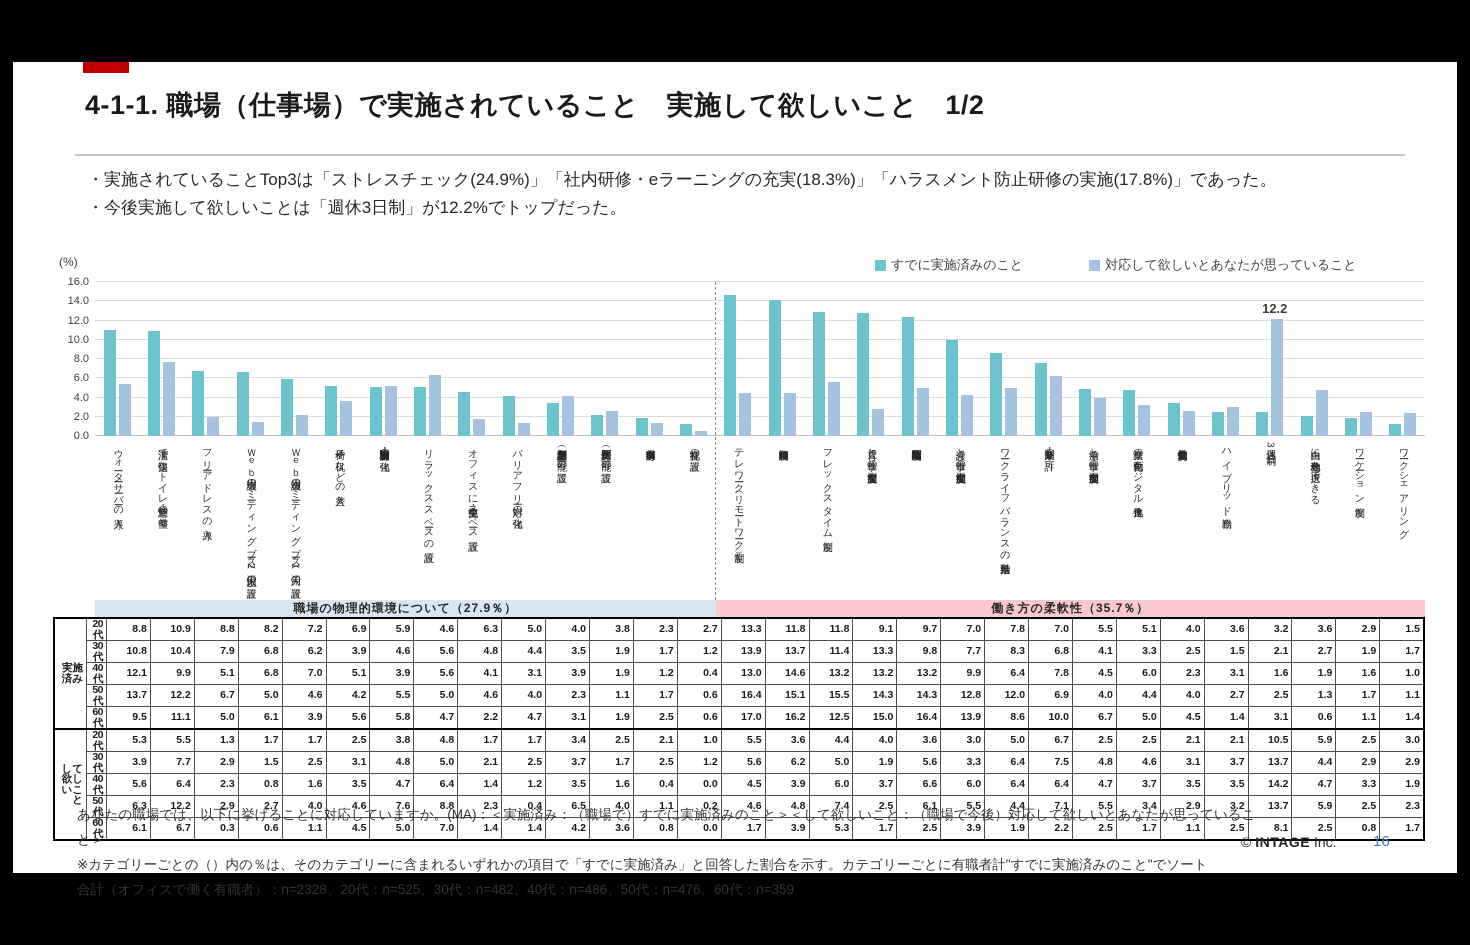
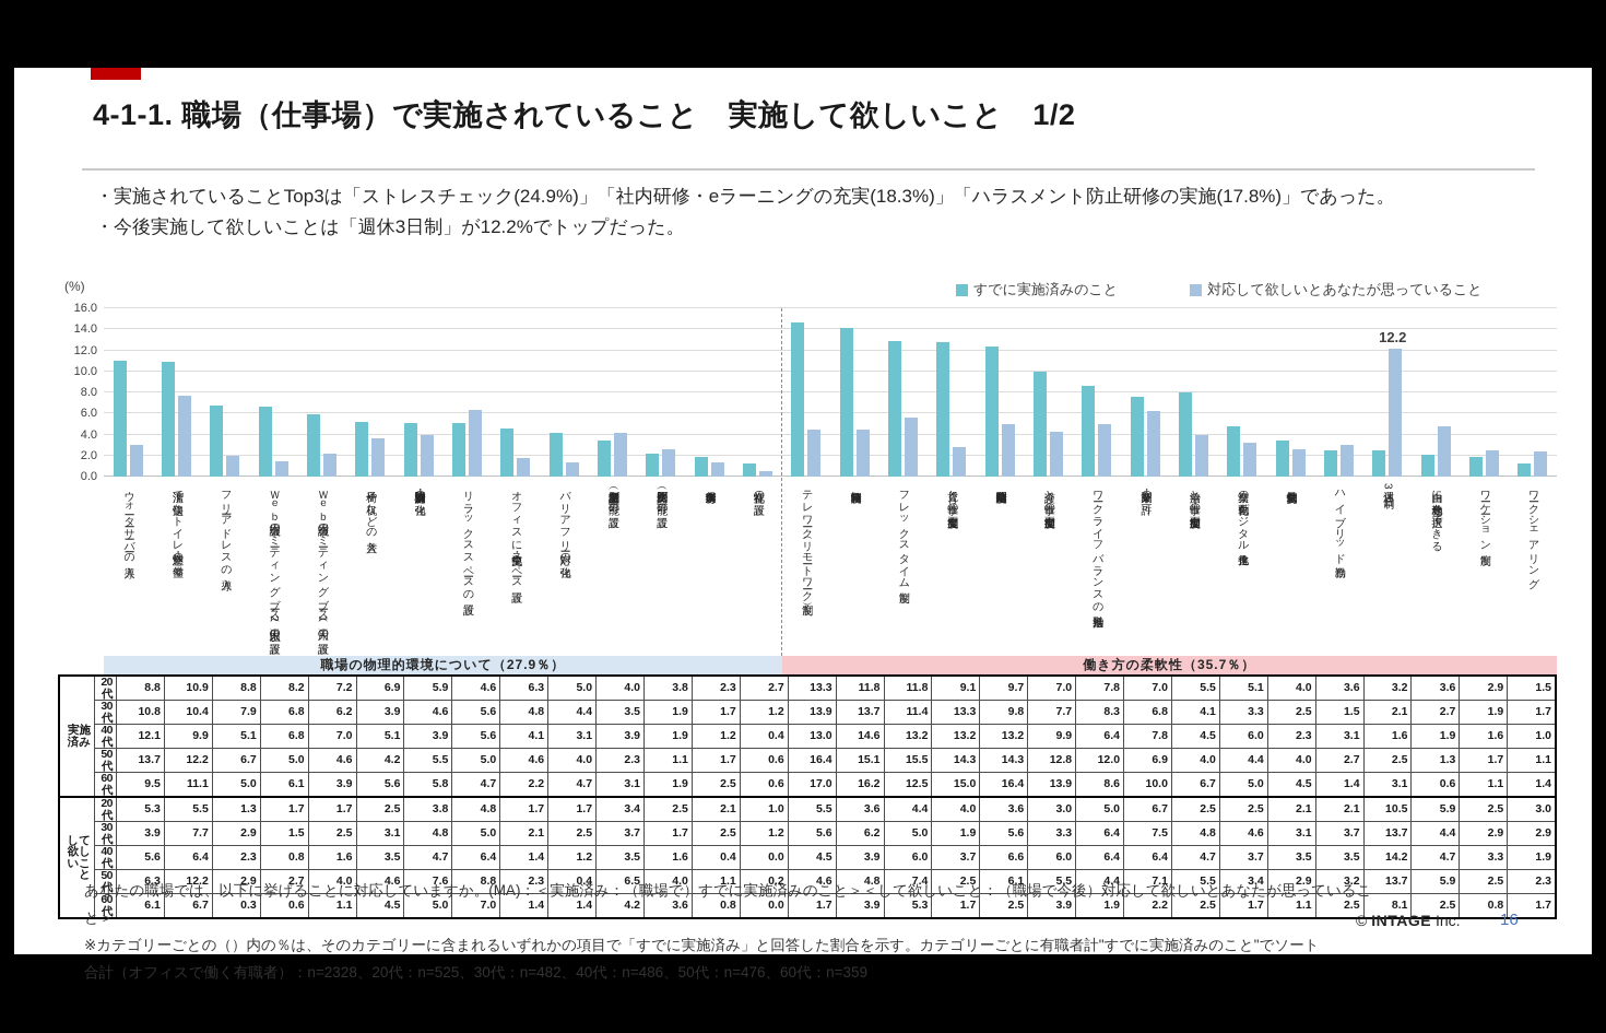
対応して欲しいとあなたが思っていること/ウォーターサーバーの導入: 5 -> 3
対応して欲しいとあなたが思っていること/空調・照明・騒音対策の強化: 5 -> 4
すでに実施済みのこと/治療と仕事の両立支援制度: 5 -> 8
